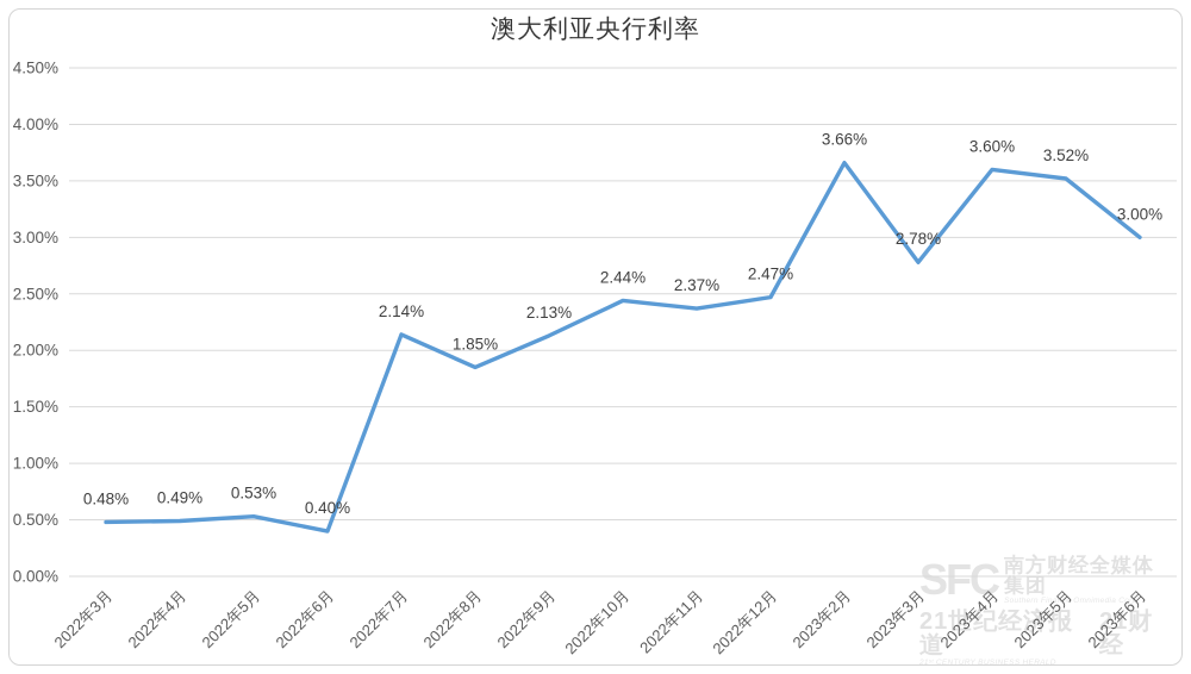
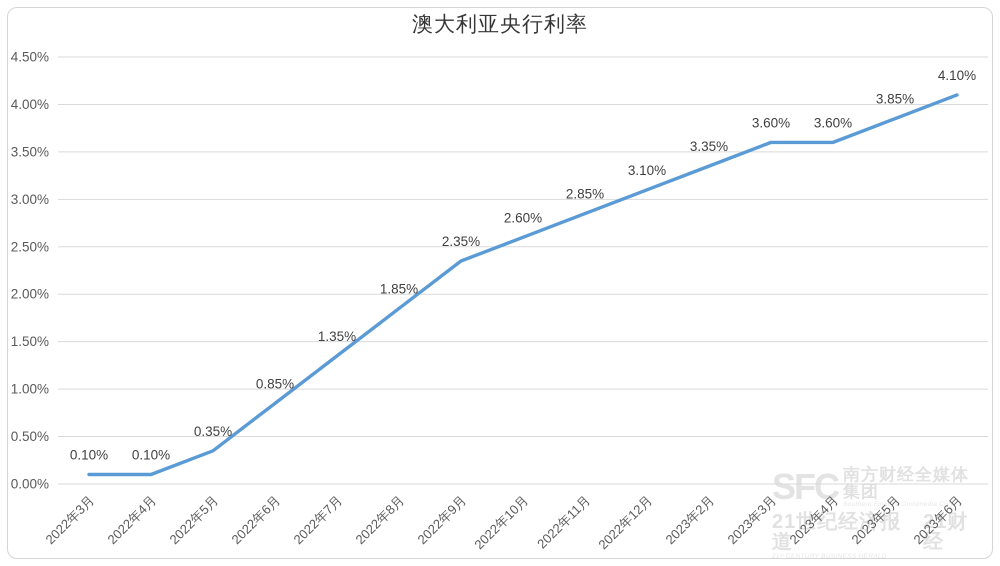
2022年3月: 0.48% -> 0.10%
2022年4月: 0.49% -> 0.10%
2022年5月: 0.53% -> 0.35%
2022年6月: 0.40% -> 0.85%
2022年7月: 2.14% -> 1.35%
2022年9月: 2.13% -> 2.35%
2022年10月: 2.44% -> 2.60%
2022年11月: 2.37% -> 2.85%
2022年12月: 2.47% -> 3.10%
2023年2月: 3.66% -> 3.35%
2023年3月: 2.78% -> 3.60%
2023年5月: 3.52% -> 3.85%
2023年6月: 3.00% -> 4.10%
